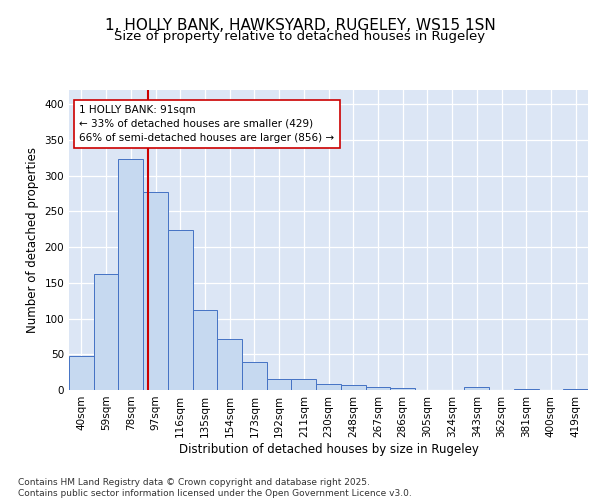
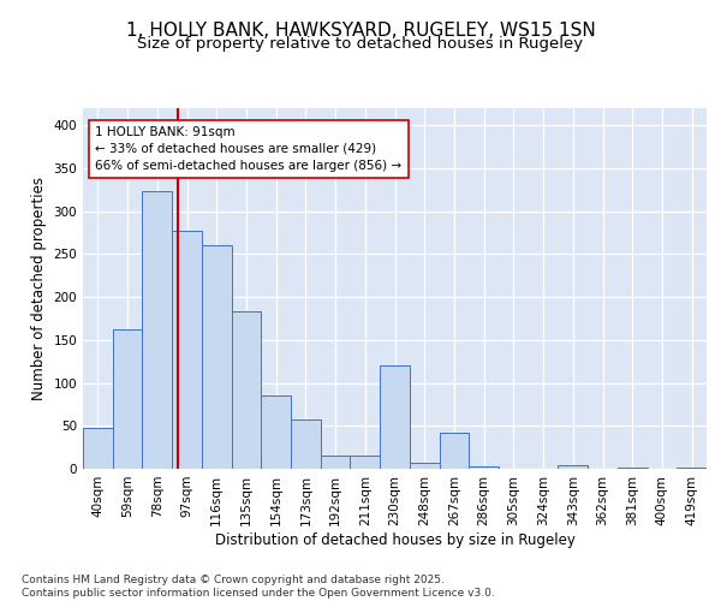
116sqm: 224 -> 260
135sqm: 112 -> 184
154sqm: 72 -> 86
173sqm: 39 -> 58
230sqm: 9 -> 120
267sqm: 4 -> 42
